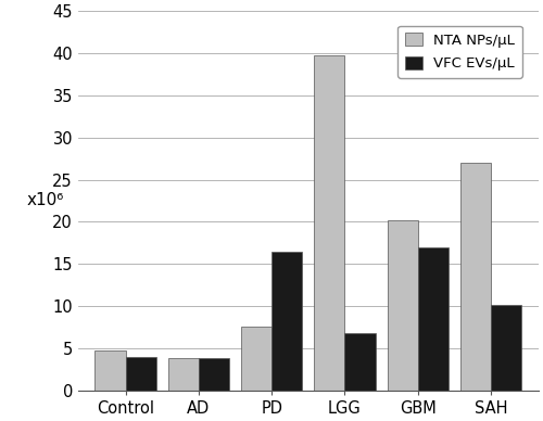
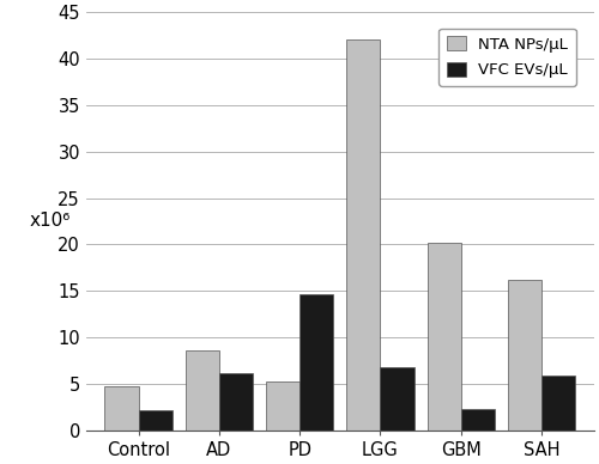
VFC EVs/μL/Control: 4.0 -> 2.2
NTA NPs/μL/AD: 3.8 -> 8.6
VFC EVs/μL/AD: 3.8 -> 6.1
NTA NPs/μL/PD: 7.6 -> 5.2
VFC EVs/μL/PD: 16.4 -> 14.7
NTA NPs/μL/LGG: 39.8 -> 42.0
VFC EVs/μL/GBM: 17.0 -> 2.3
NTA NPs/μL/SAH: 27.0 -> 16.2
VFC EVs/μL/SAH: 10.2 -> 5.9
